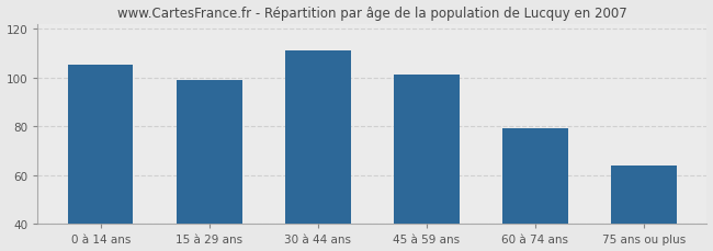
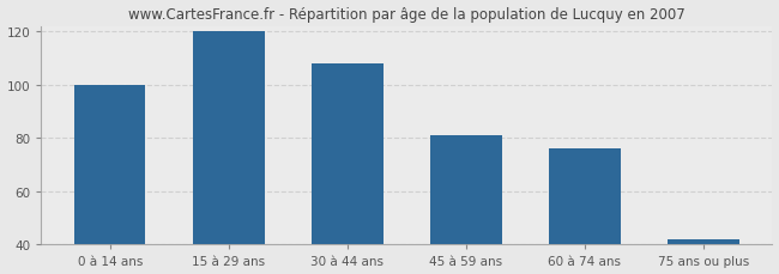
0 à 14 ans: 105 -> 100
15 à 29 ans: 99 -> 120
30 à 44 ans: 111 -> 108
45 à 59 ans: 101 -> 81
60 à 74 ans: 79 -> 76
75 ans ou plus: 64 -> 42
